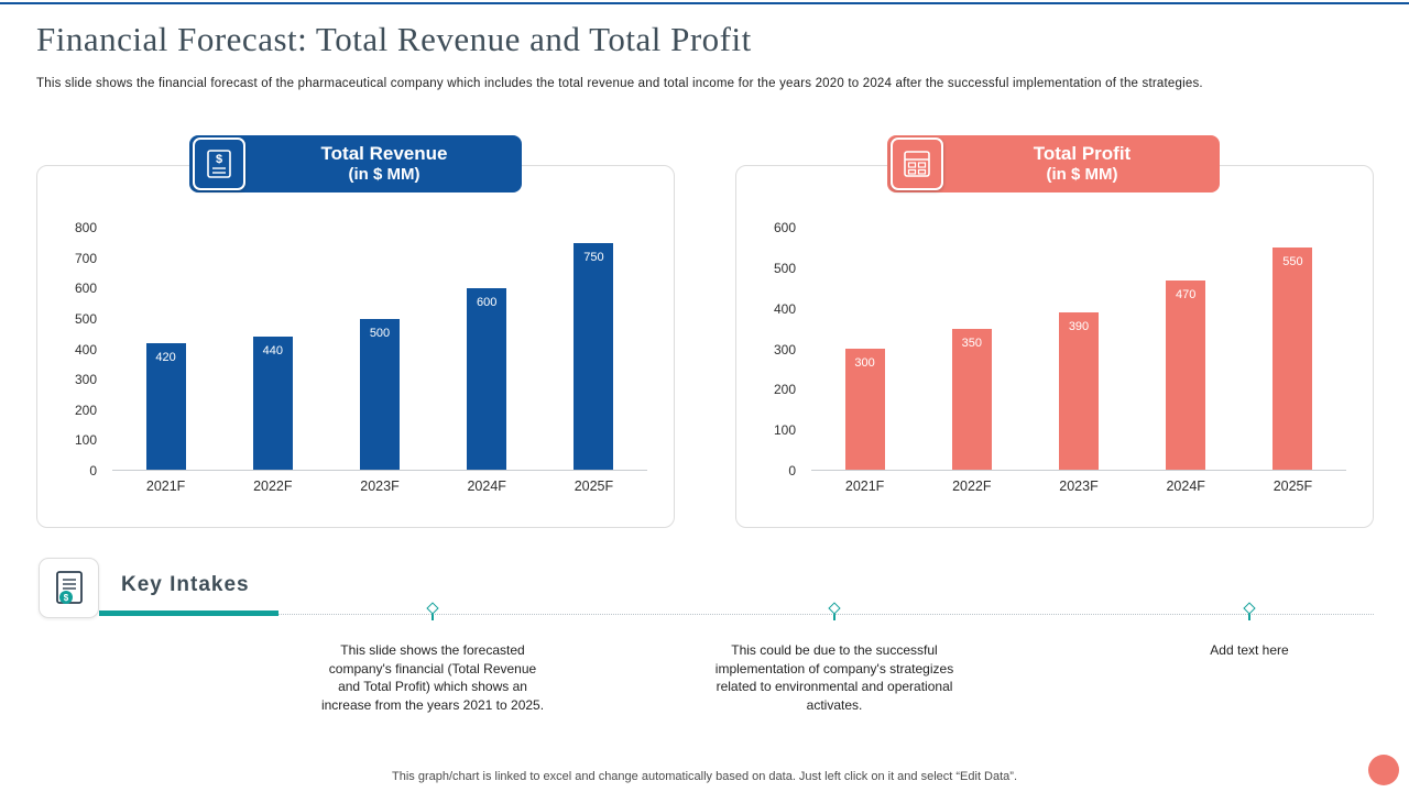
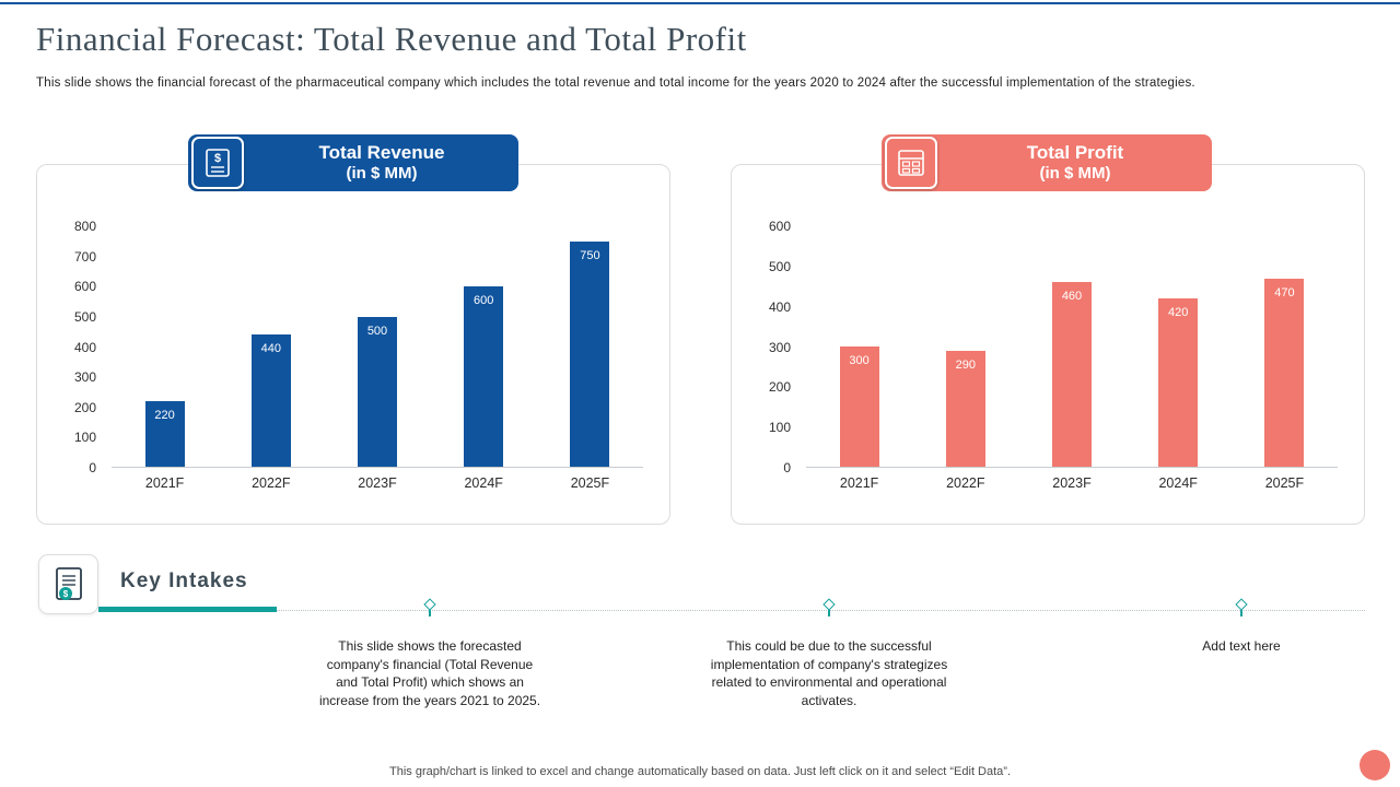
Total Revenue/2021F: 420 -> 220
Total Profit/2022F: 350 -> 290
Total Profit/2023F: 390 -> 460
Total Profit/2024F: 470 -> 420
Total Profit/2025F: 550 -> 470
